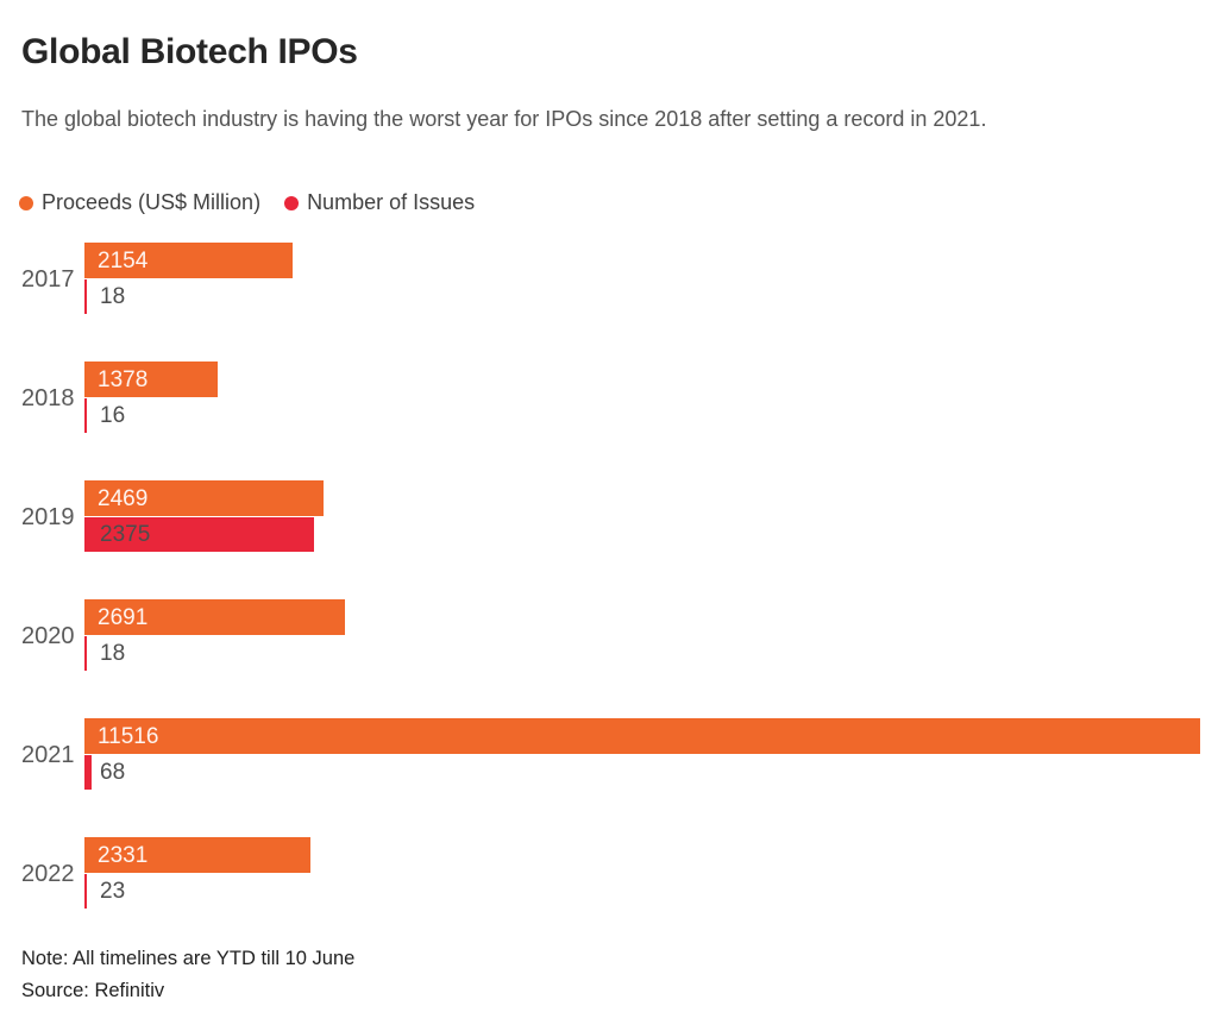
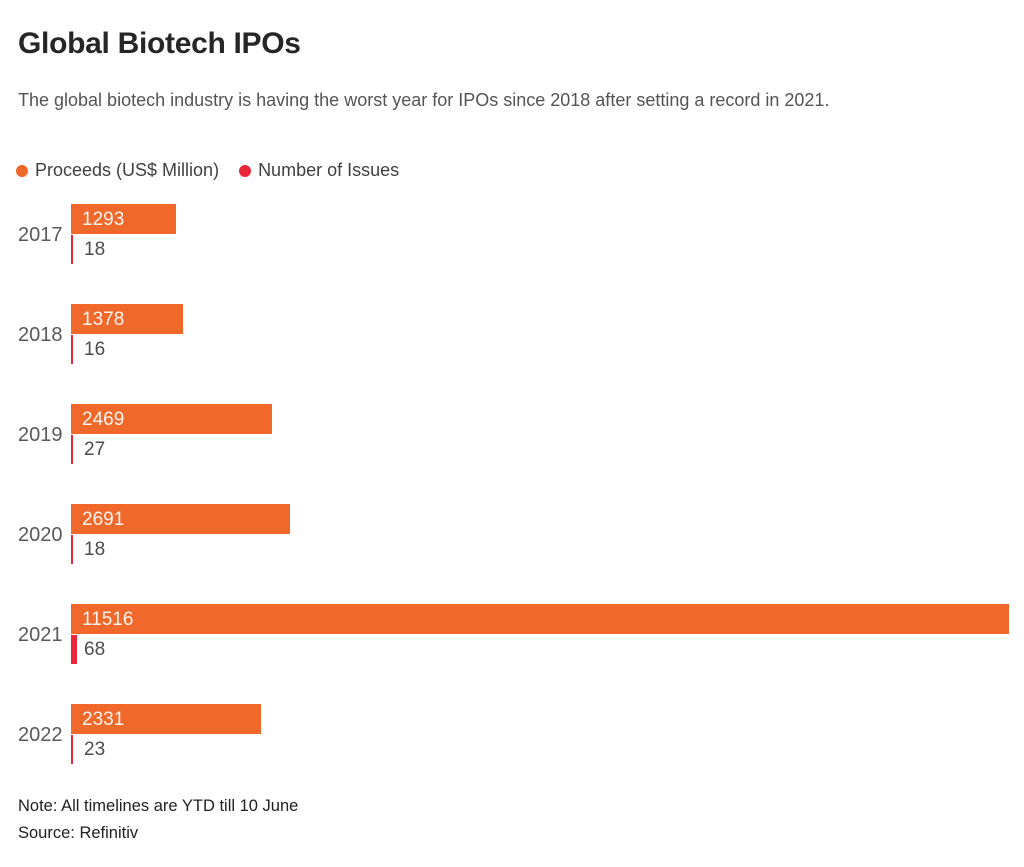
Proceeds (US$ Million)/2017: 2154 -> 1293
Number of Issues/2019: 2375 -> 27
